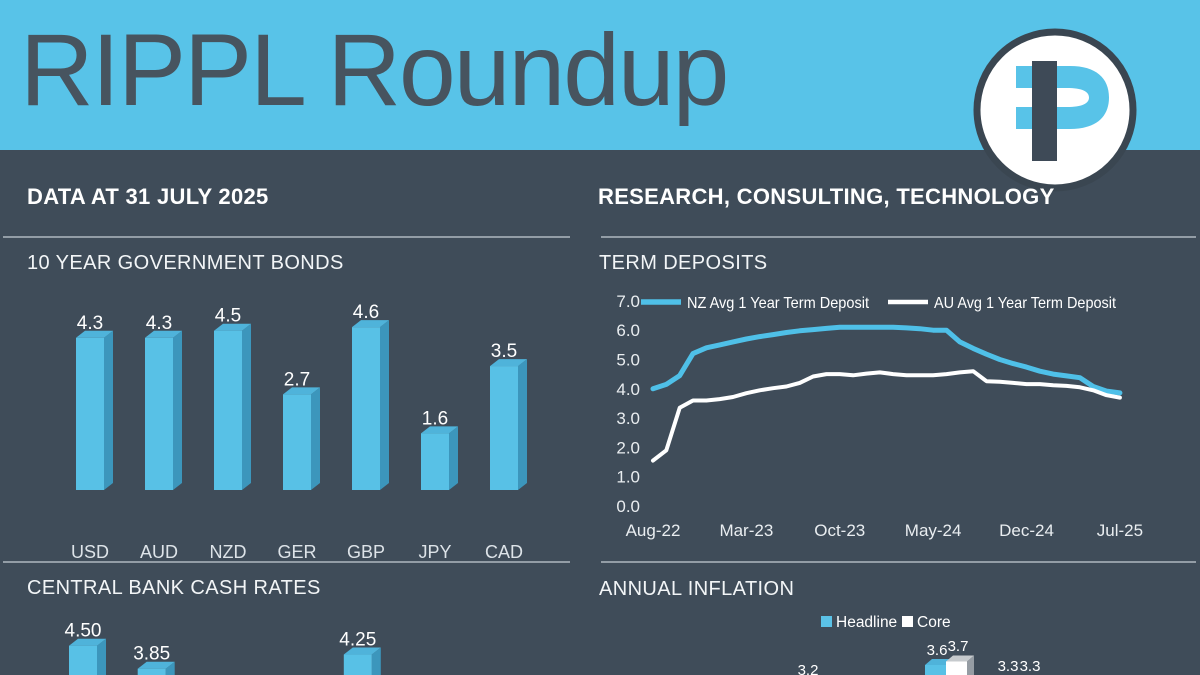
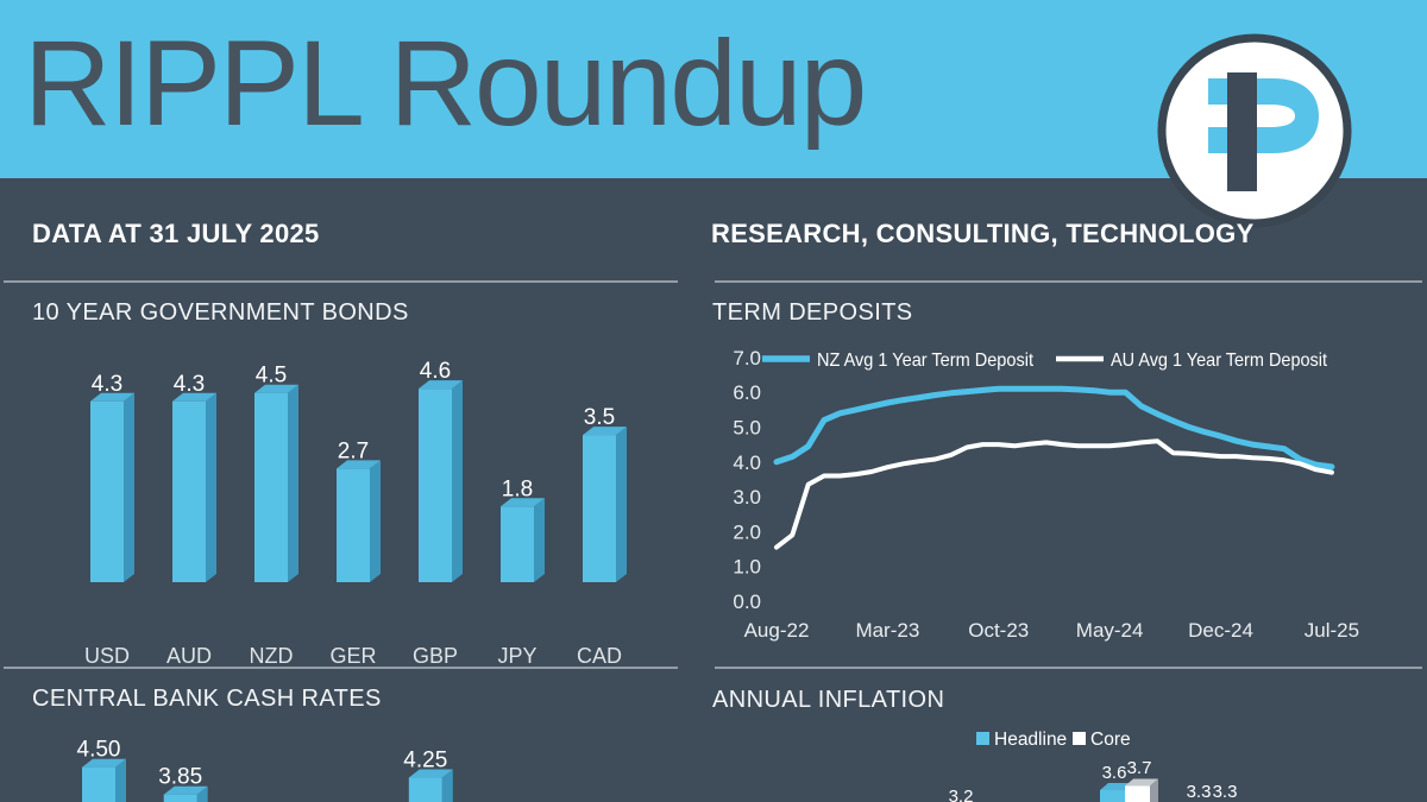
10 YEAR GOVERNMENT BONDS/JPY: 1.6 -> 1.8
